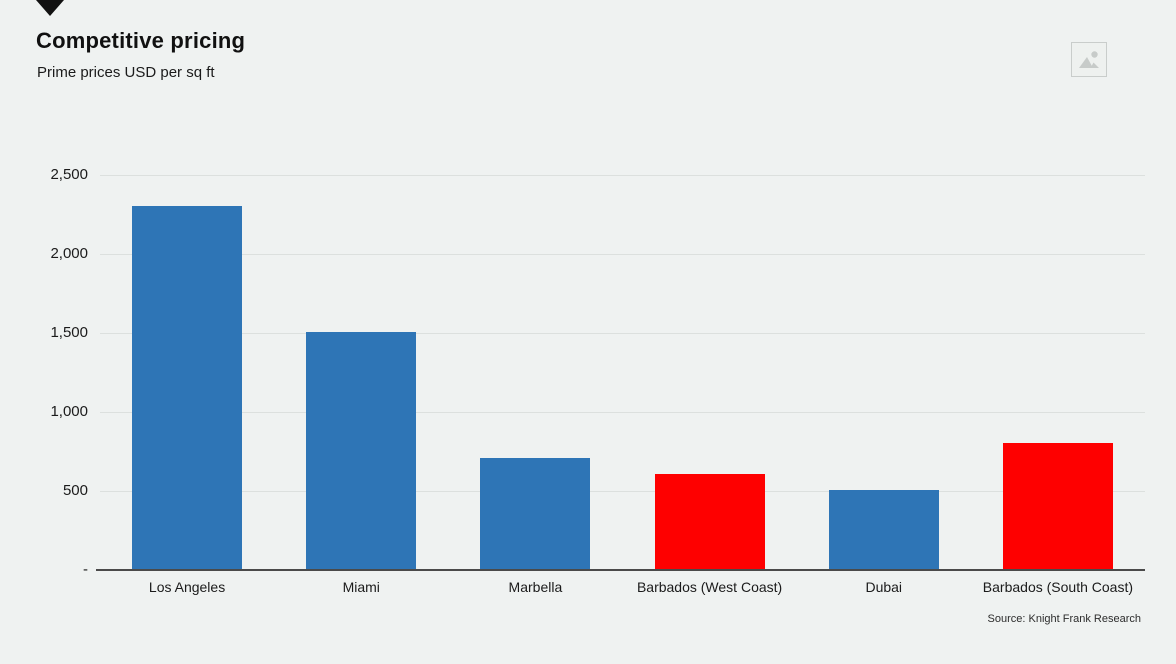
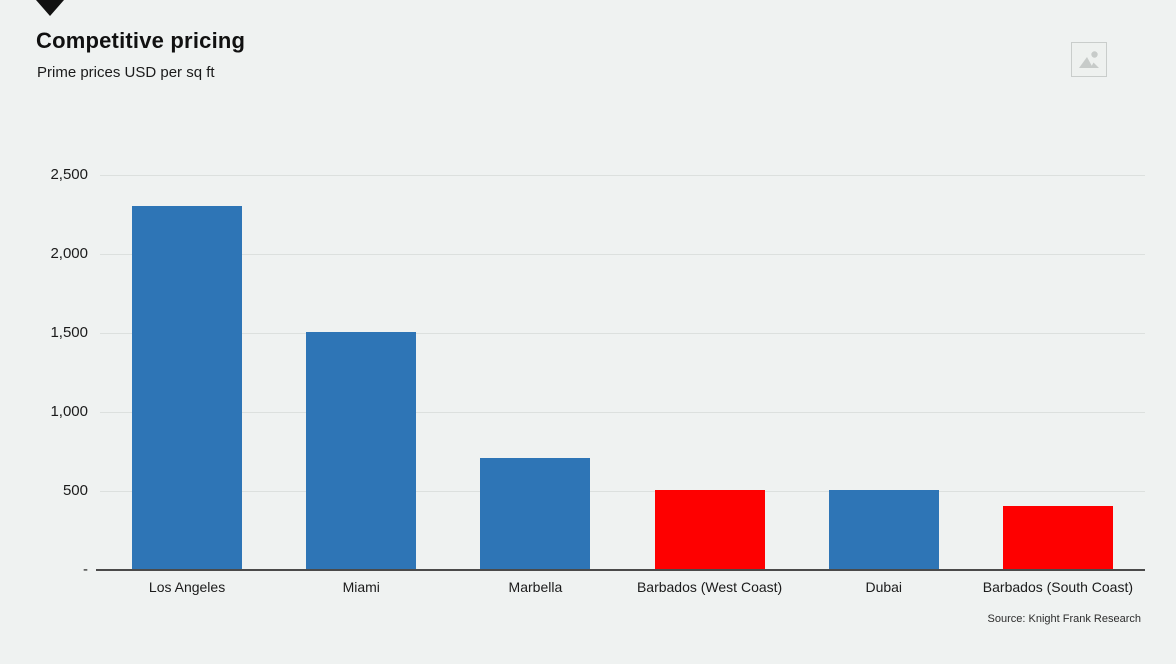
Barbados (West Coast): 600 -> 500
Barbados (South Coast): 800 -> 400
